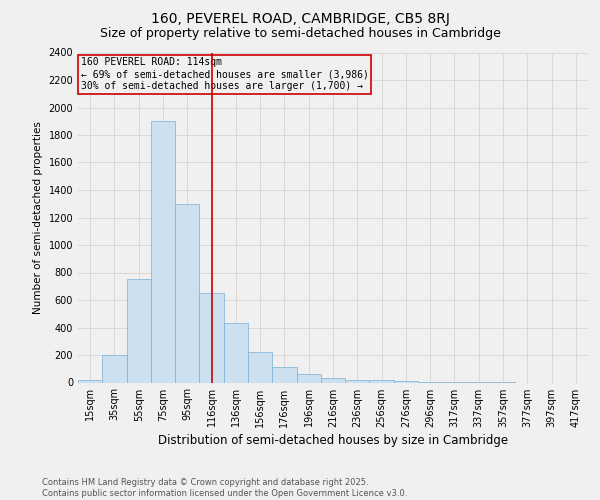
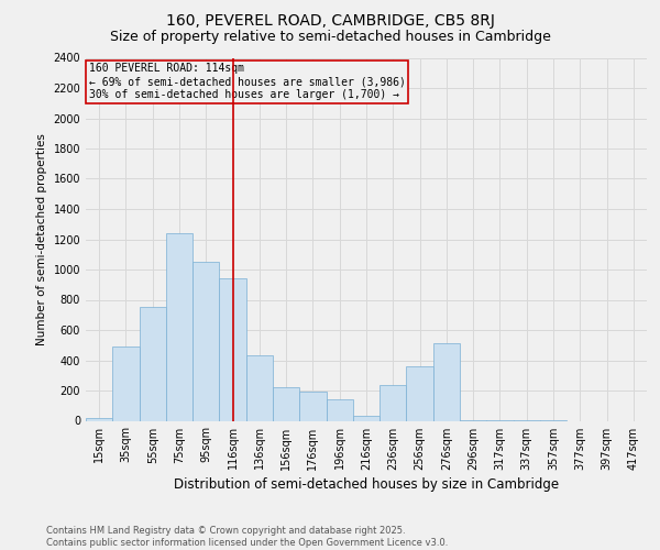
35sqm: 200 -> 490
75sqm: 1900 -> 1240
95sqm: 1300 -> 1050
116sqm: 650 -> 940
176sqm: 110 -> 190
196sqm: 60 -> 140
236sqm: 20 -> 240
256sqm: 20 -> 360
276sqm: 10 -> 510
